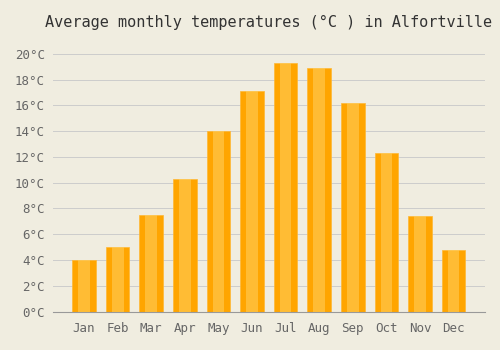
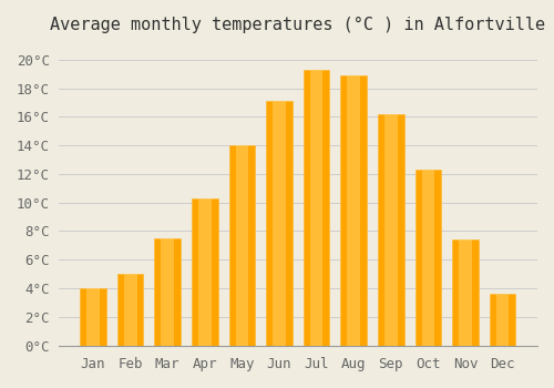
Dec: 4.8°C -> 3.6°C
